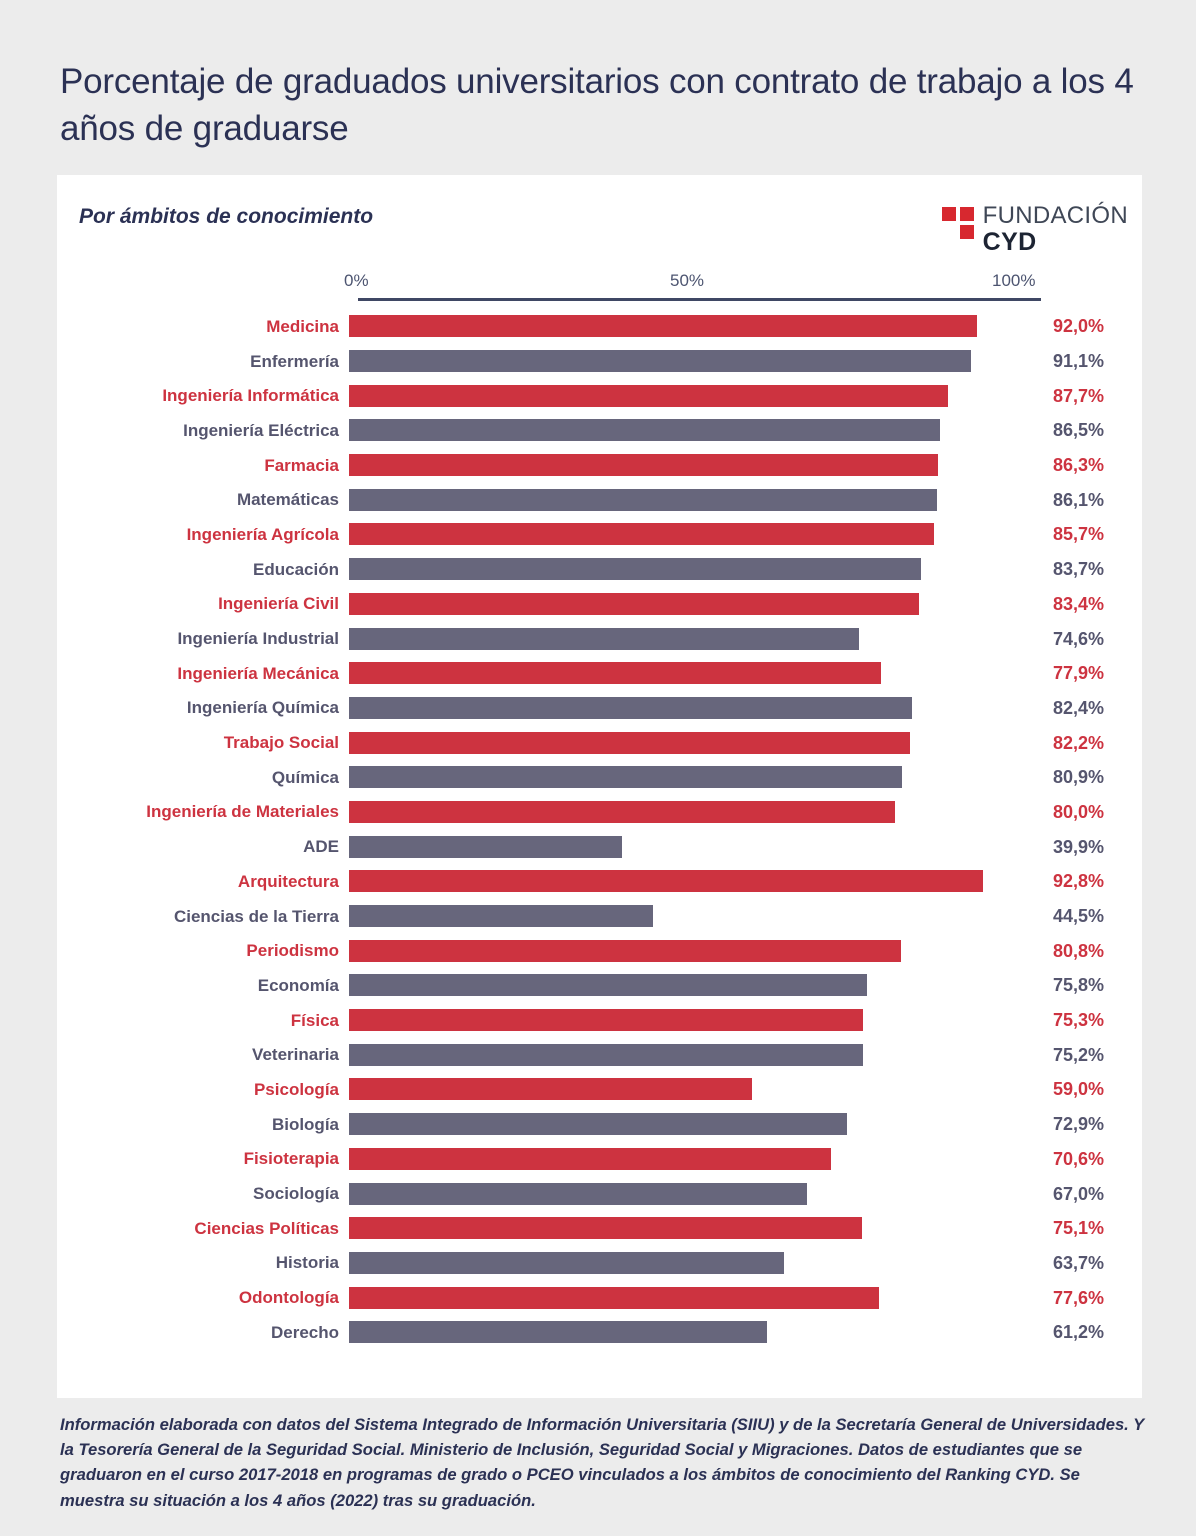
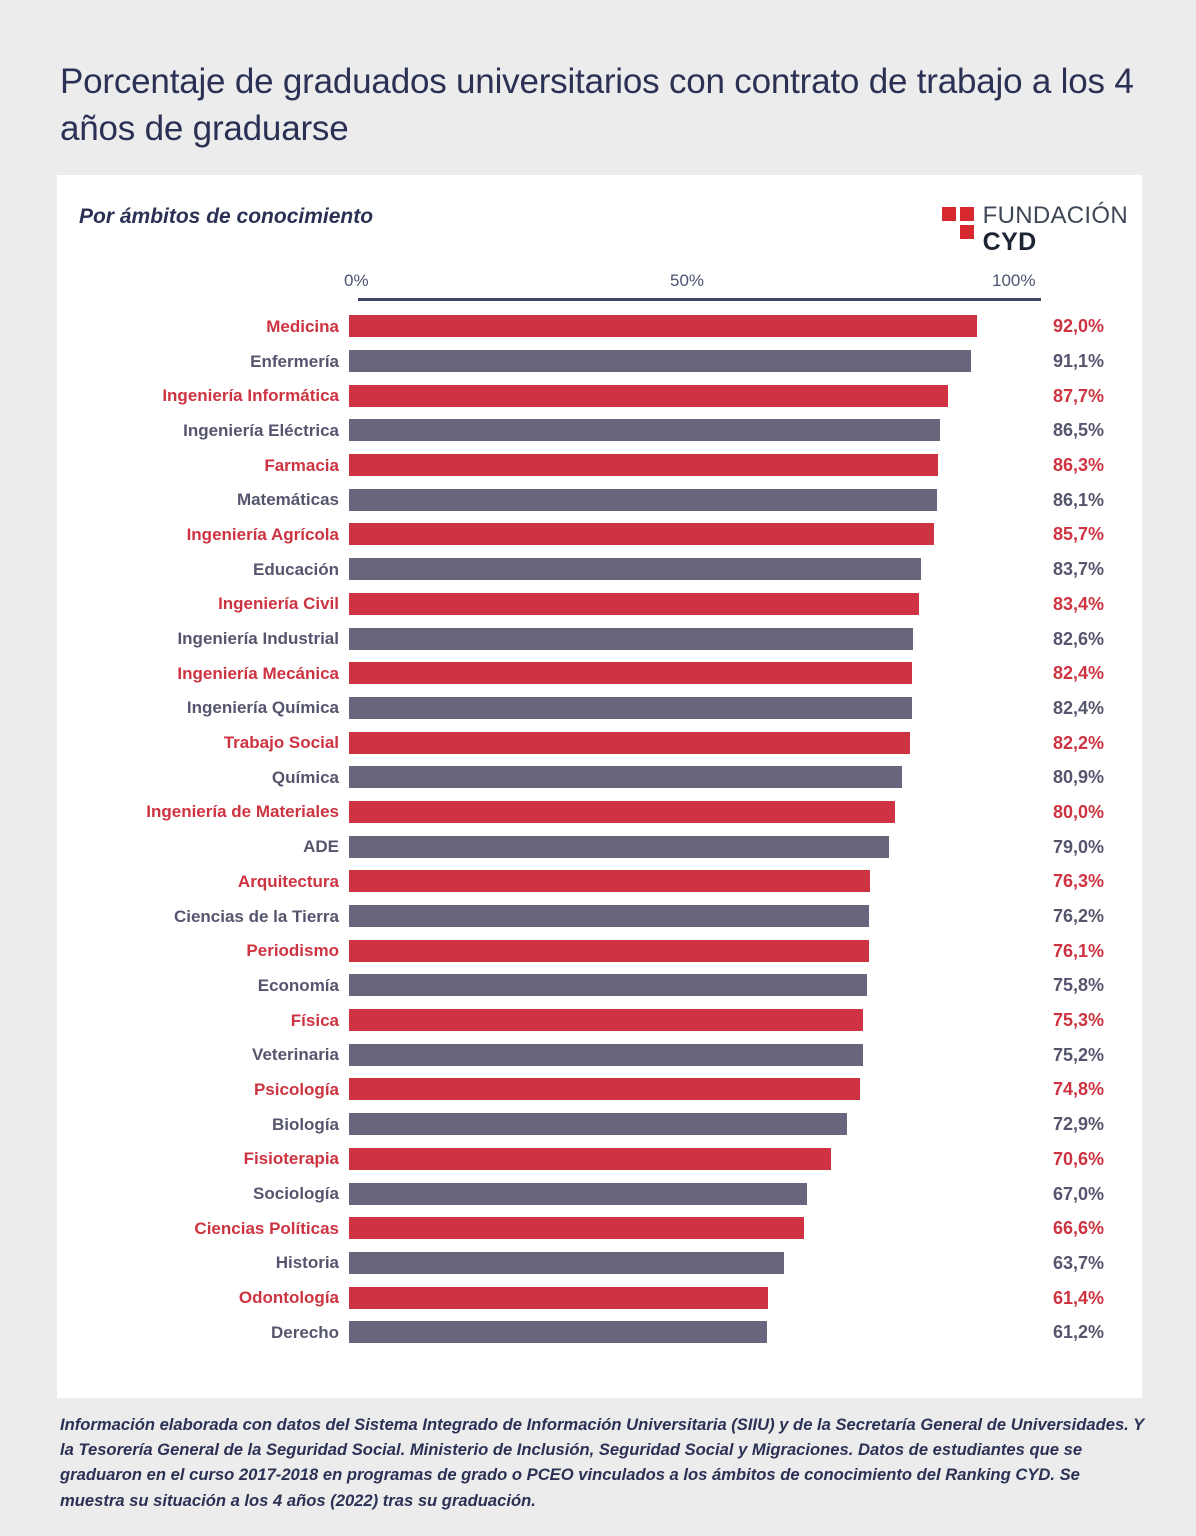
Ingeniería Industrial: 74,6% -> 82,6%
Ingeniería Mecánica: 77,9% -> 82,4%
ADE: 39,9% -> 79,0%
Arquitectura: 92,8% -> 76,3%
Ciencias de la Tierra: 44,5% -> 76,2%
Periodismo: 80,8% -> 76,1%
Psicología: 59,0% -> 74,8%
Ciencias Políticas: 75,1% -> 66,6%
Odontología: 77,6% -> 61,4%
